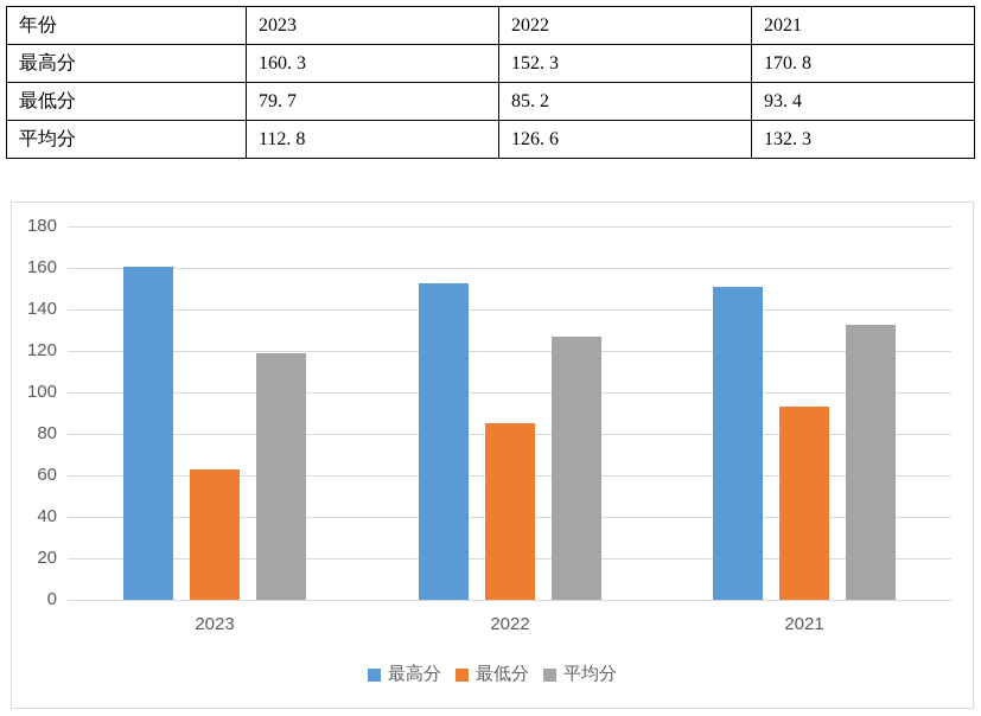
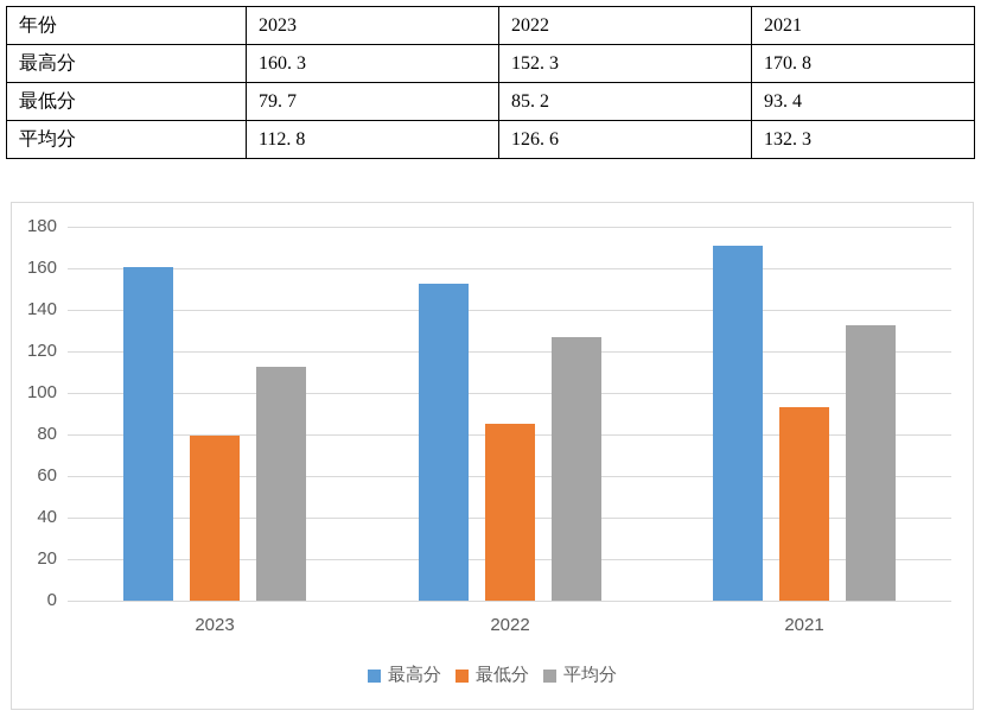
最低分/2023: 63 -> 80
平均分/2023: 119 -> 113
最高分/2021: 151 -> 171
